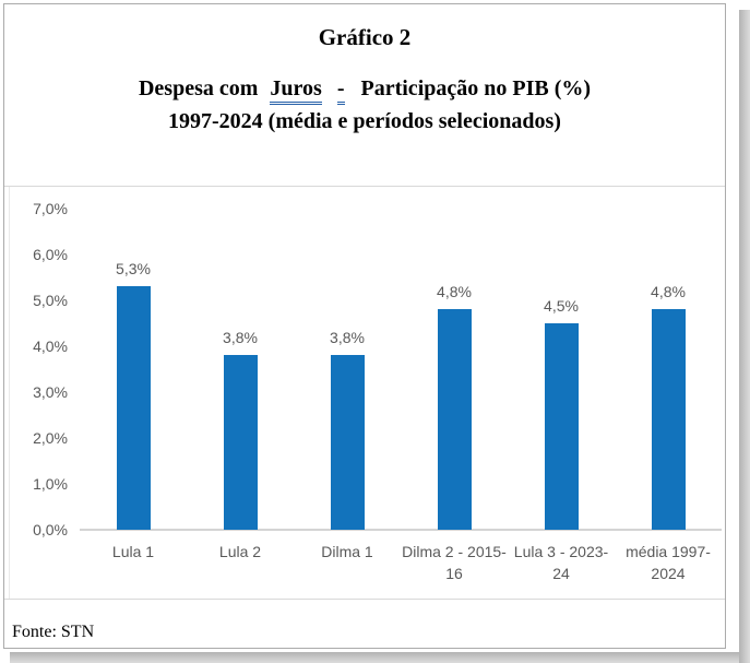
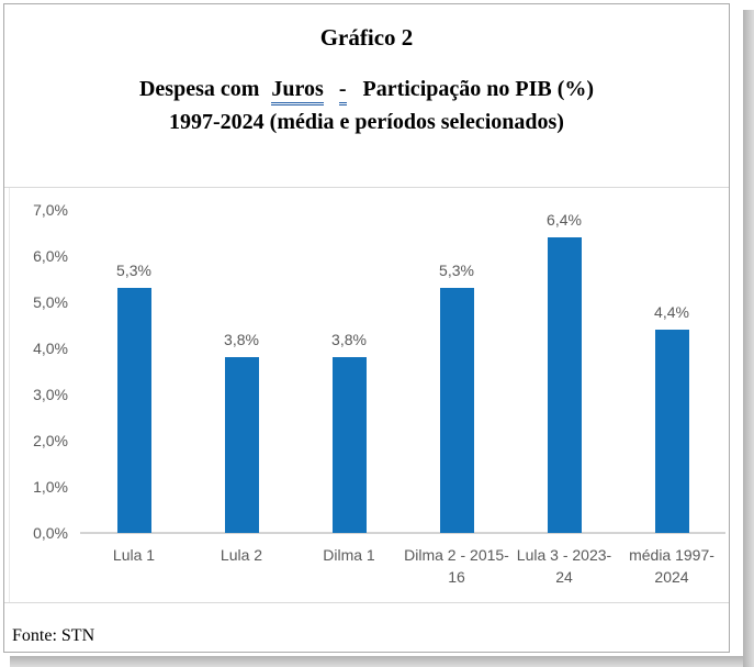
Dilma 2 - 2015-16: 4,8% -> 5,3%
Lula 3 - 2023-24: 4,5% -> 6,4%
média 1997-2024: 4,8% -> 4,4%
